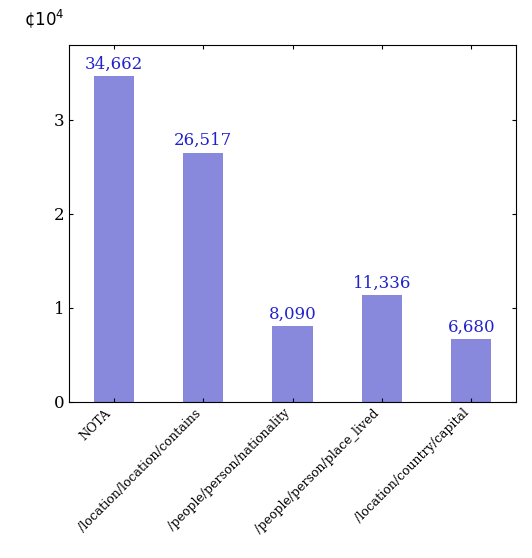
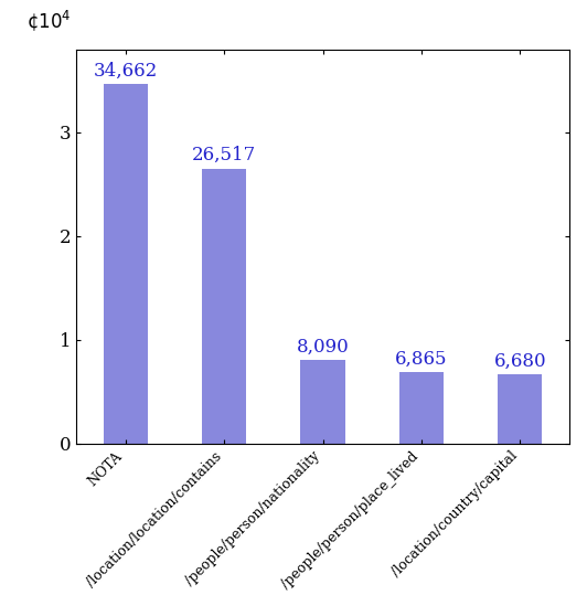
/people/person/place_lived: 11,336 -> 6,865
